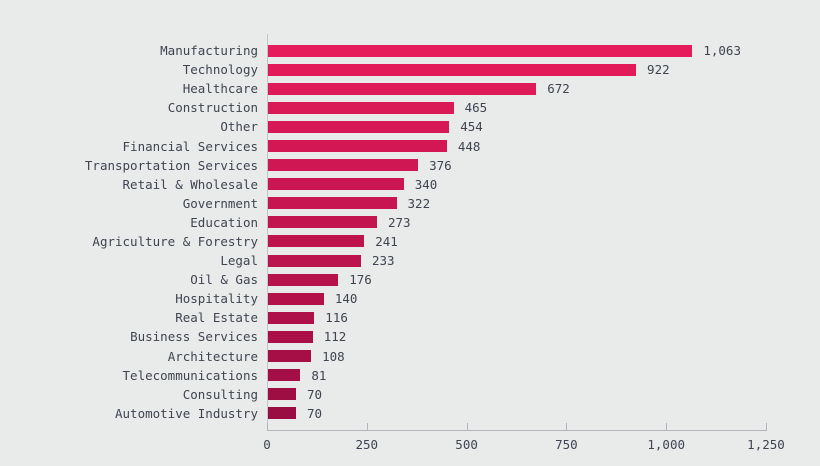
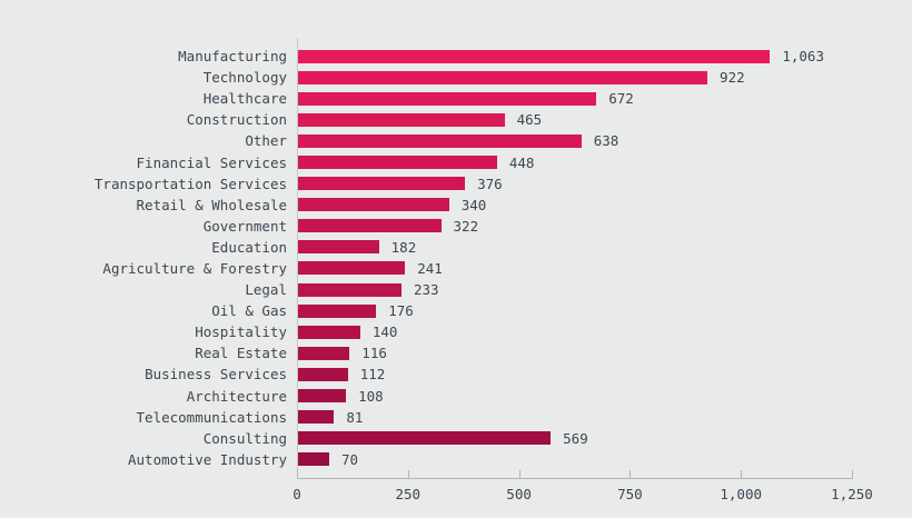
Other: 454 -> 638
Education: 273 -> 182
Consulting: 70 -> 569
